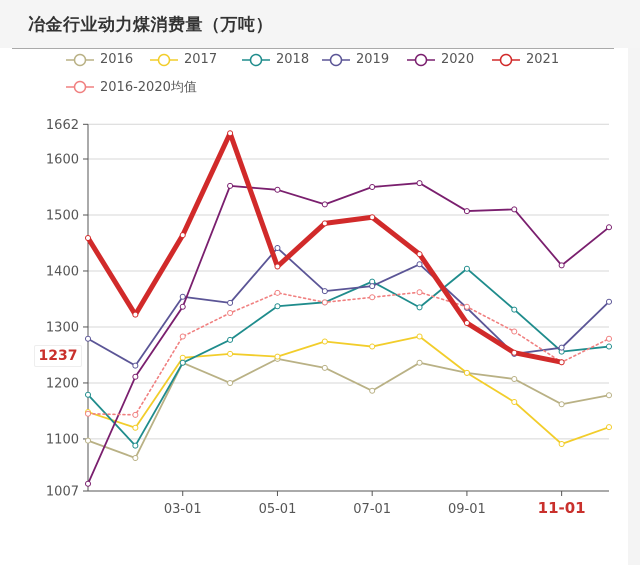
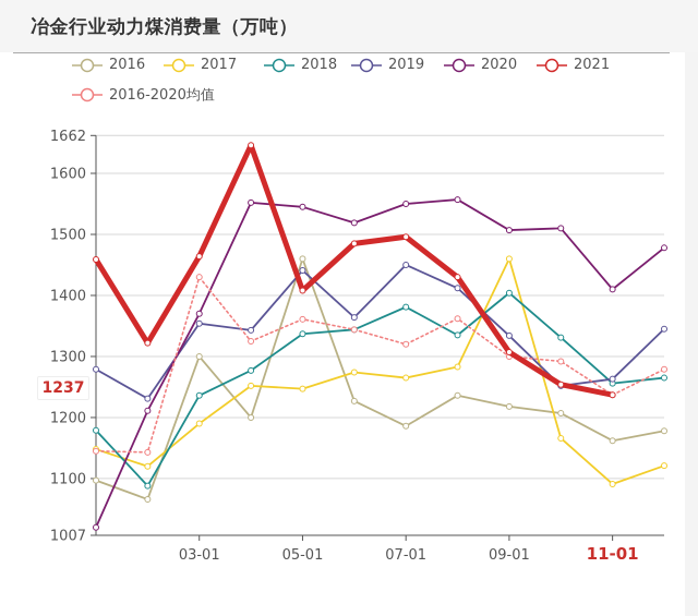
2016/03-01: 1240 -> 1300
2017/03-01: 1240 -> 1190
2020/03-01: 1340 -> 1370
2016-2020均值/03-01: 1280 -> 1430
2016/05-01: 1240 -> 1460
2019/07-01: 1370 -> 1450
2016-2020均值/07-01: 1350 -> 1320
2017/09-01: 1220 -> 1460
2016-2020均值/09-01: 1340 -> 1300
